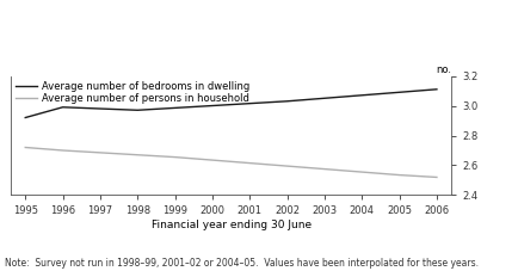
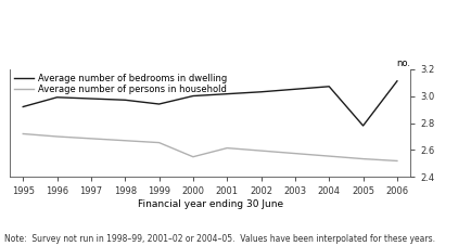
Average number of bedrooms in dwelling/1999: 2.98 -> 2.94
Average number of persons in household/2000: 2.63 -> 2.55
Average number of bedrooms in dwelling/2005: 3.09 -> 2.78
